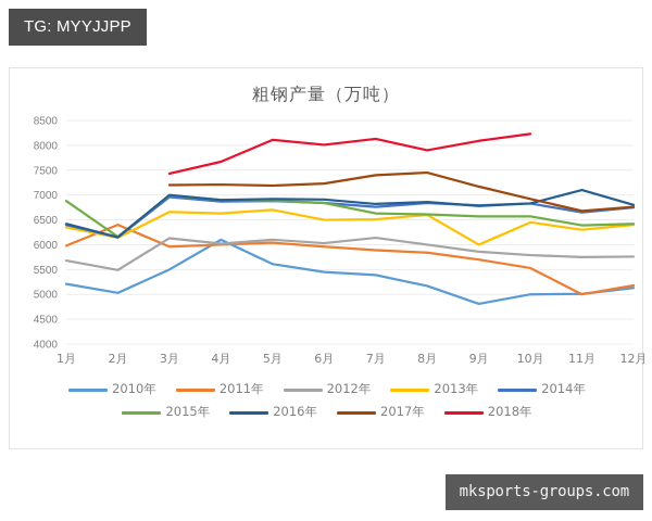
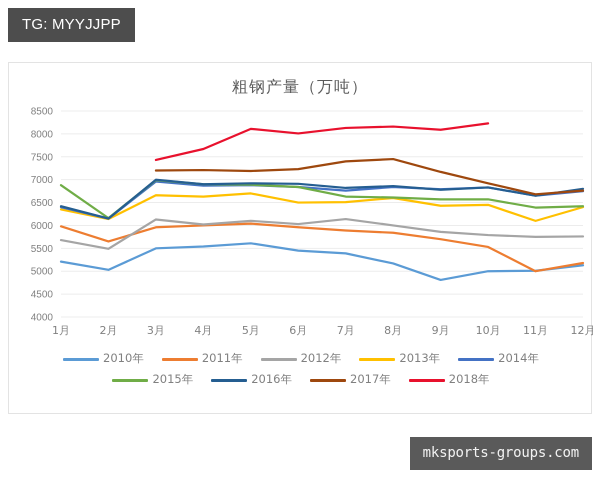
2011年/2月: 6400 -> 5600
2010年/4月: 6100 -> 5500
2018年/8月: 7900 -> 8200
2013年/9月: 6000 -> 6400
2013年/11月: 6300 -> 6100
2016年/11月: 7100 -> 6600
